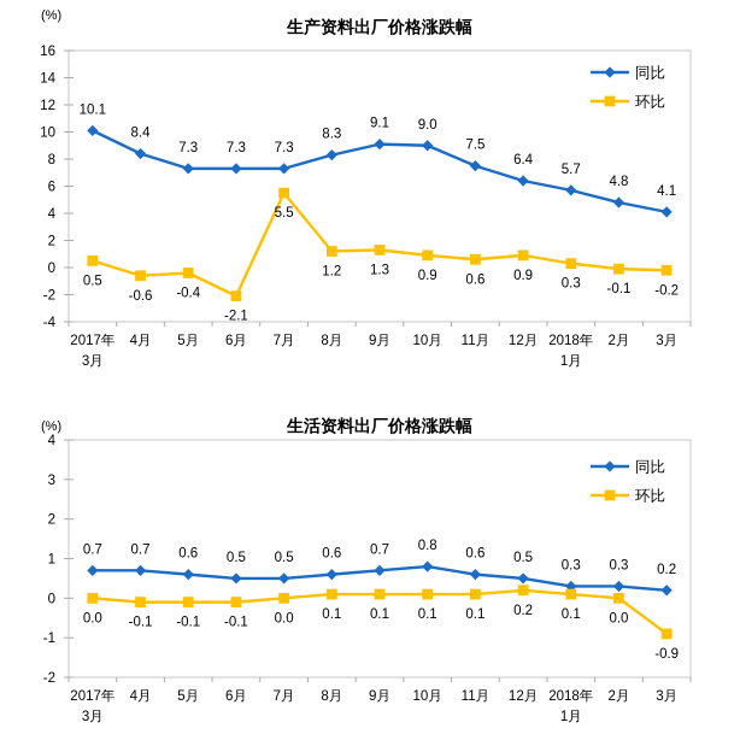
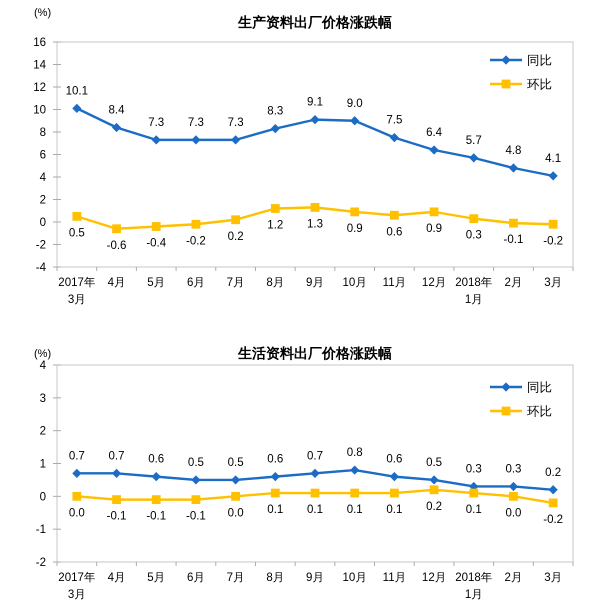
生产资料出厂价格涨跌幅/环比/6月: -2.1 -> -0.2
生产资料出厂价格涨跌幅/环比/7月: 5.5 -> 0.2
生活资料出厂价格涨跌幅/环比/3月: -0.9 -> -0.2
